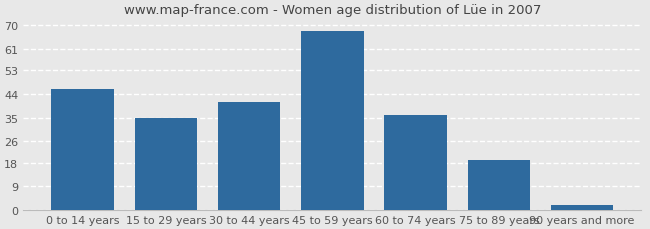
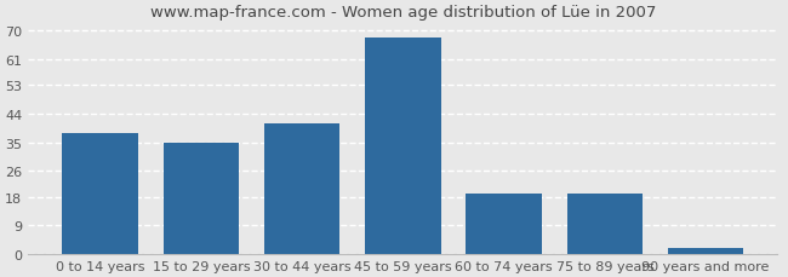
0 to 14 years: 46 -> 38
60 to 74 years: 36 -> 19
